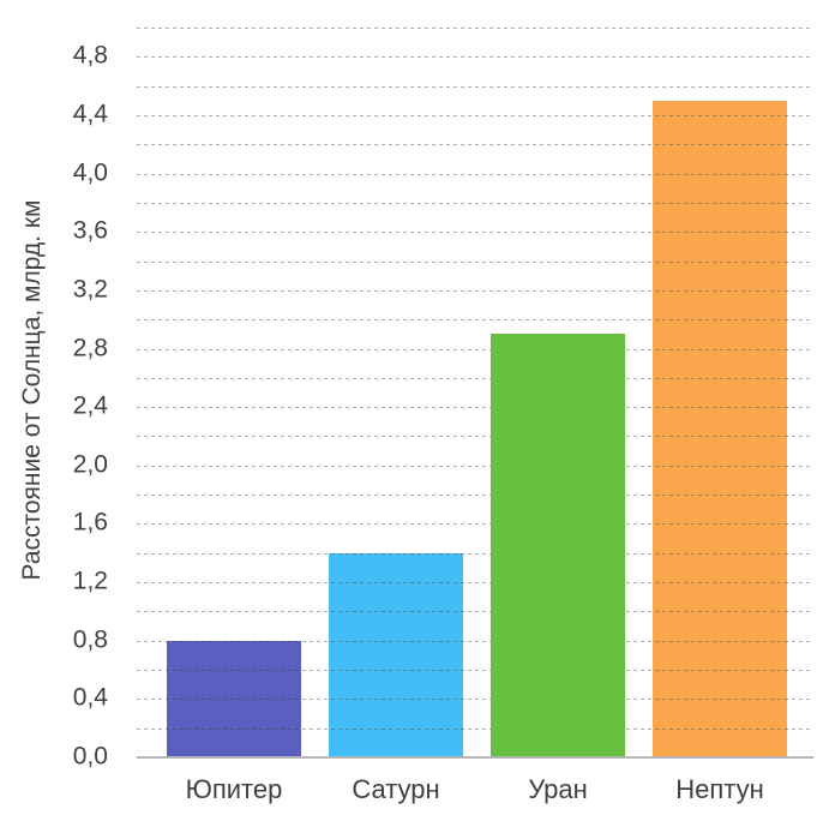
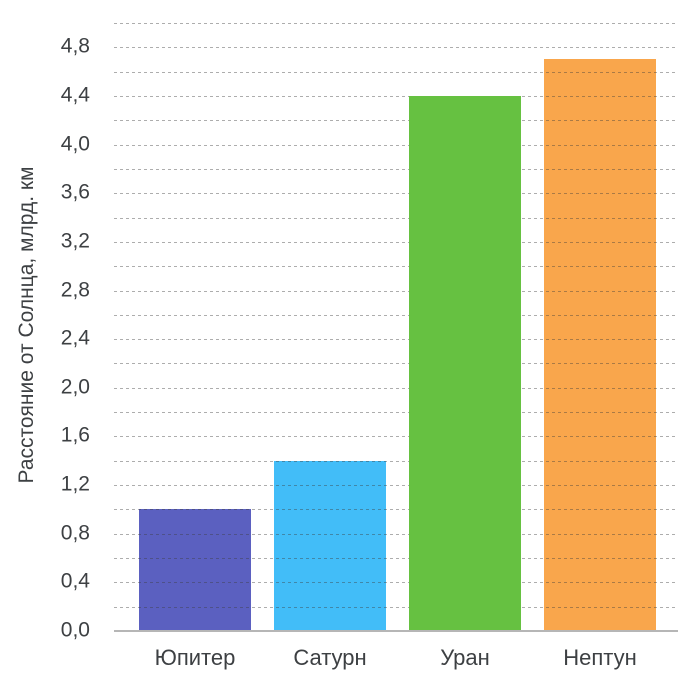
Юпитер: 0,8 -> 1,0
Уран: 2,9 -> 4,4
Нептун: 4,5 -> 4,7
